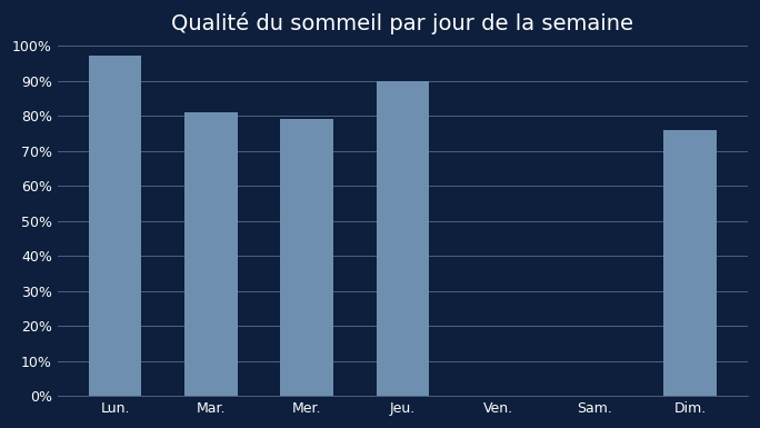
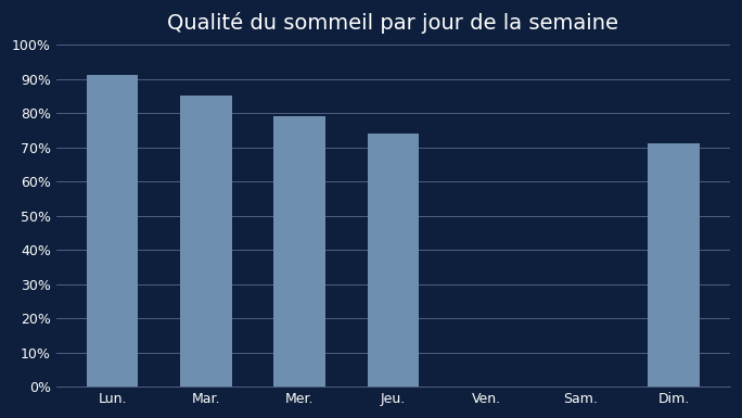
Lun.: 97% -> 91%
Mar.: 81% -> 85%
Jeu.: 90% -> 74%
Dim.: 76% -> 71%
